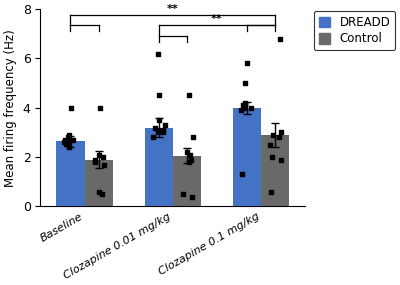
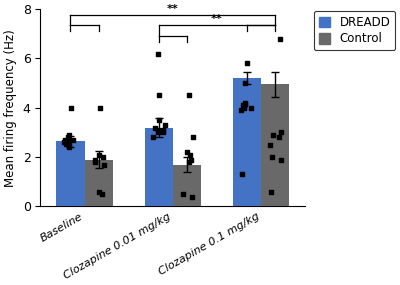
Control/Clozapine 0.01 mg/kg: 2.05 -> 1.70
DREADD/Clozapine 0.1 mg/kg: 4.00 -> 5.20
Control/Clozapine 0.1 mg/kg: 2.90 -> 4.95
